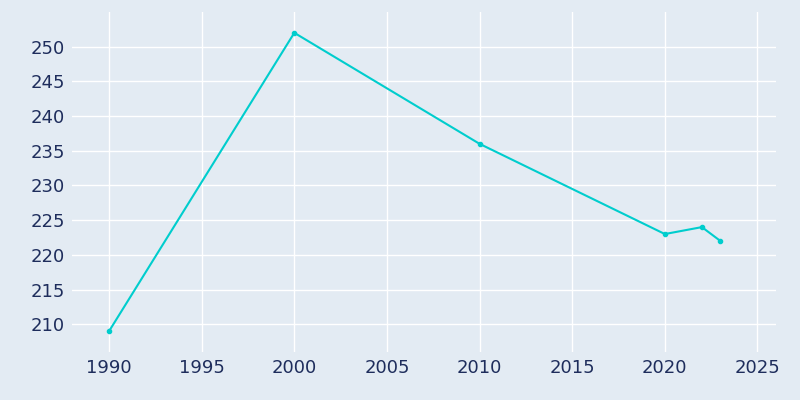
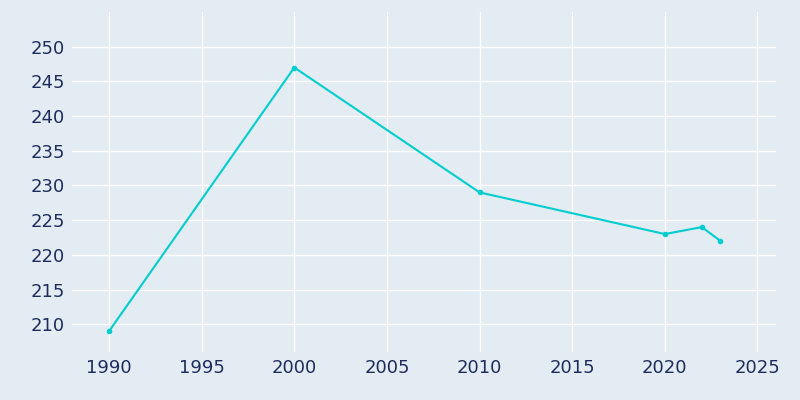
2000: 252 -> 247
2010: 236 -> 229
